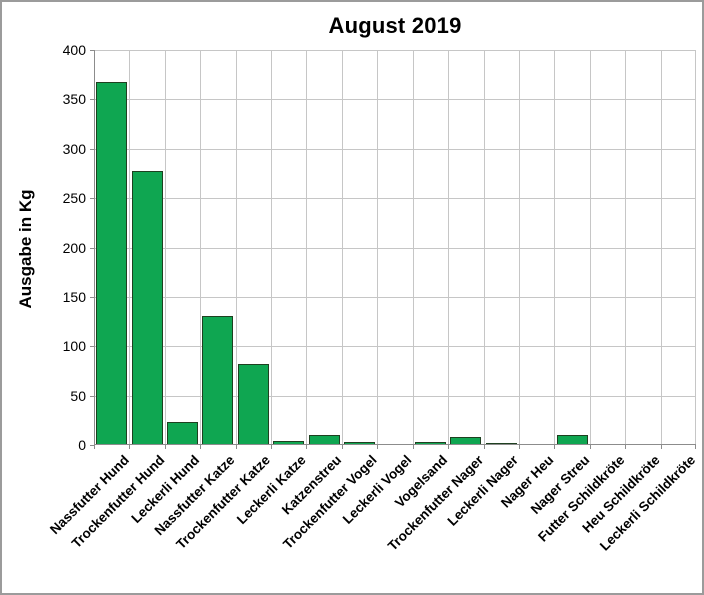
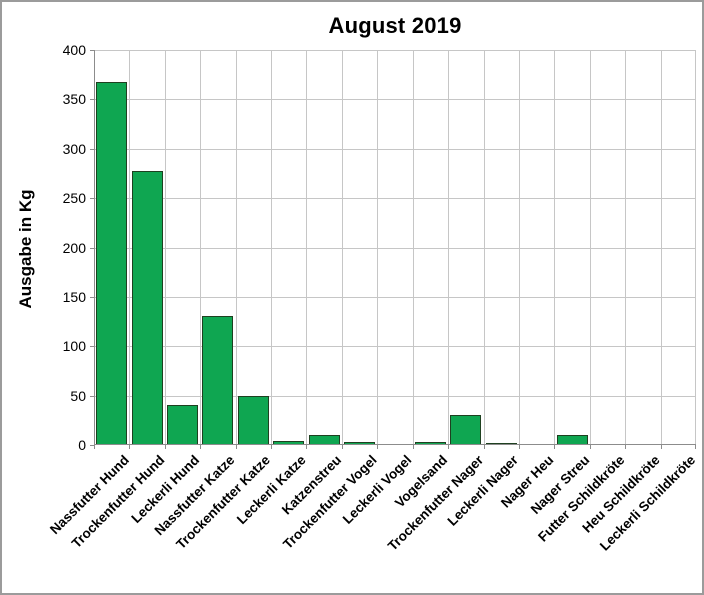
Leckerli Hund: 20 -> 40
Trockenfutter Katze: 80 -> 50
Trockenfutter Nager: 10 -> 30
